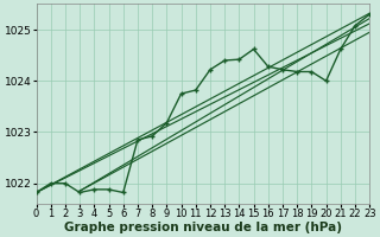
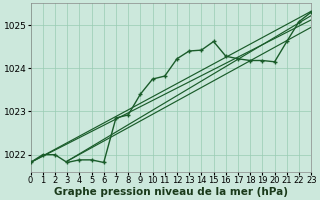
9: 1023.18 -> 1023.40
20: 1024.00 -> 1024.15
